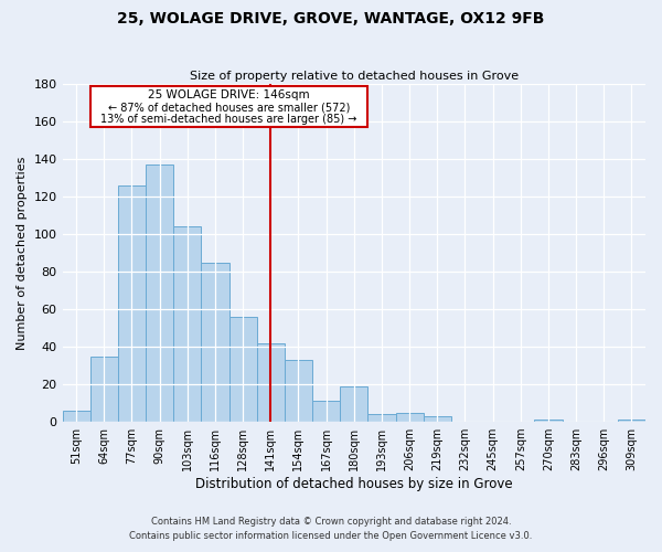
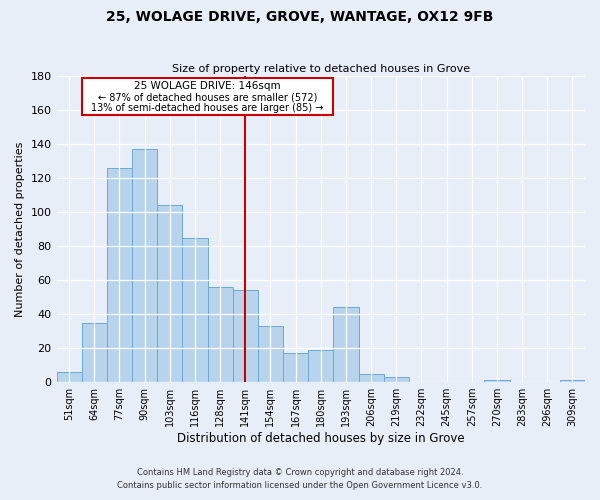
141sqm: 42 -> 54
167sqm: 11 -> 17
193sqm: 4 -> 44
